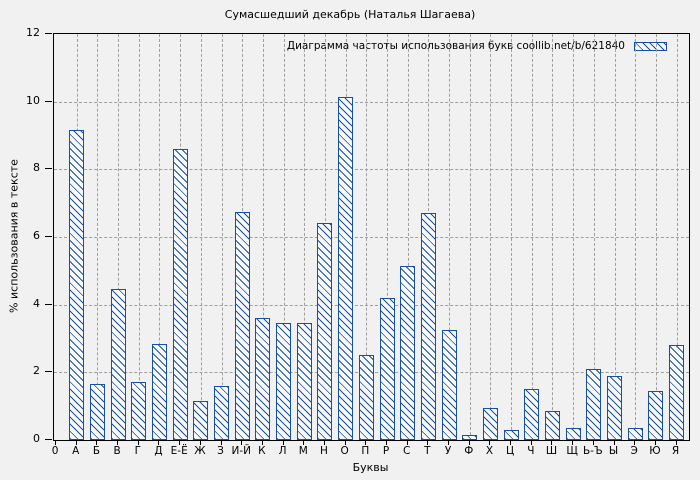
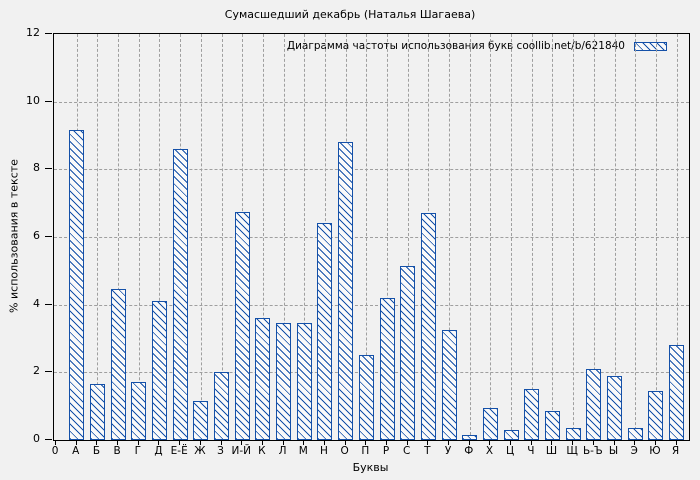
Д: 2.9 -> 4.1
З: 1.6 -> 2.0
О: 10.2 -> 8.8
